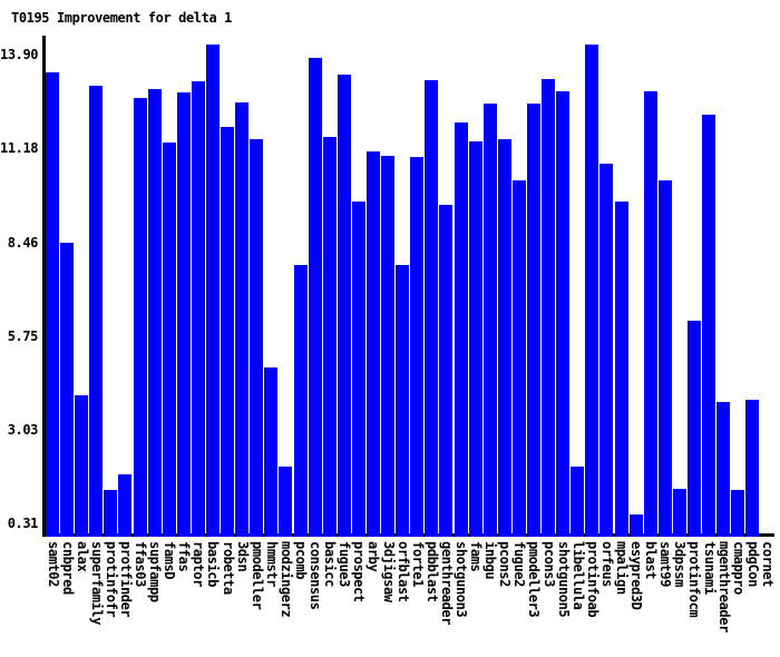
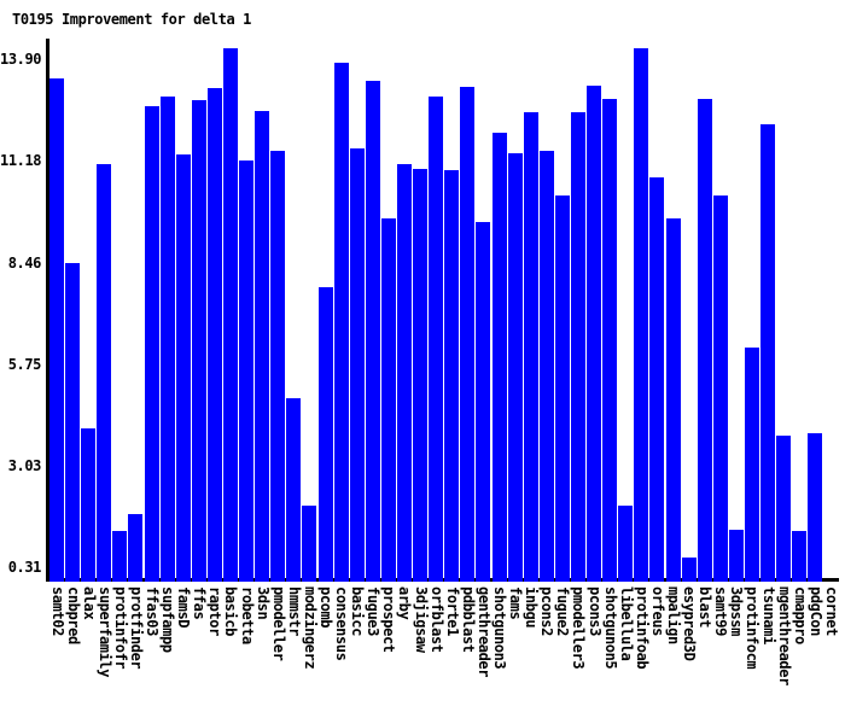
superfamily: 13.0 -> 11.1
robetta: 11.8 -> 11.2
orfblast: 7.8 -> 12.9
